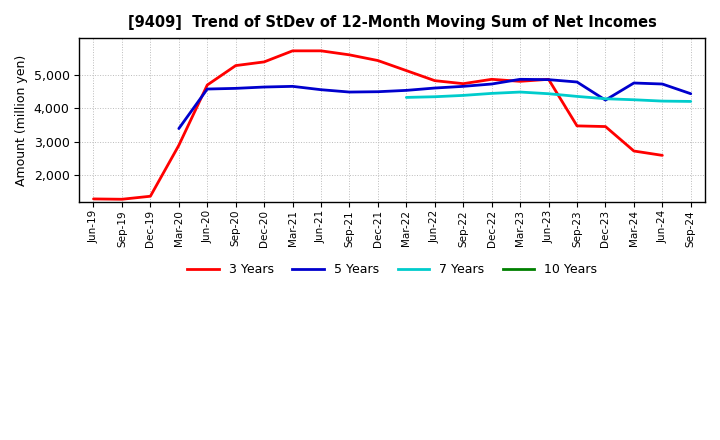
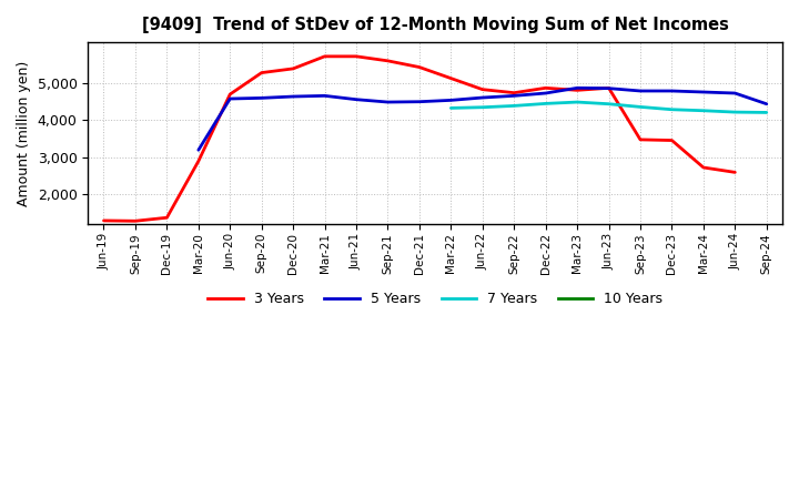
5 Years/Mar-20: 3,400 -> 3,200
5 Years/Dec-23: 4,250 -> 4,790
